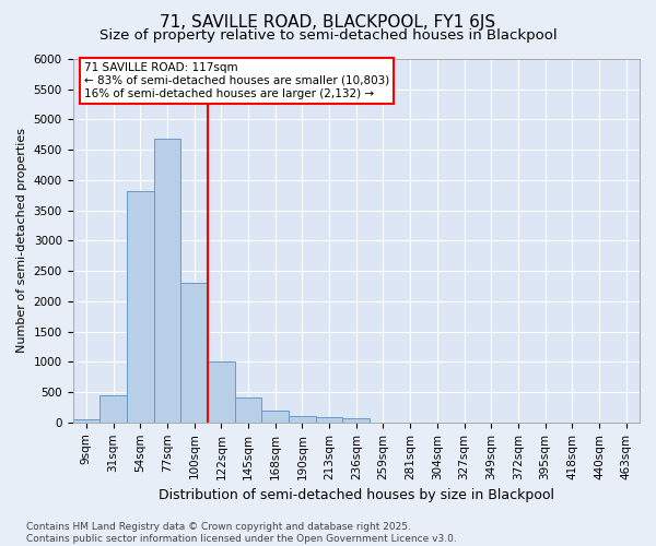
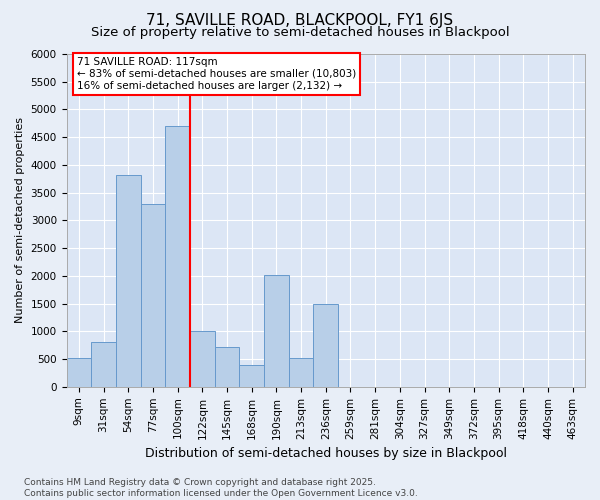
9sqm: 50 -> 520
31sqm: 440 -> 800
77sqm: 4680 -> 3300
100sqm: 2300 -> 4700
145sqm: 410 -> 720
168sqm: 200 -> 400
190sqm: 100 -> 2020
213sqm: 80 -> 520
236sqm: 60 -> 1500
